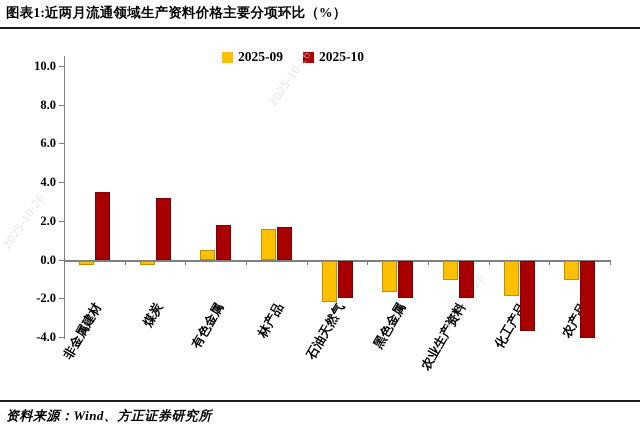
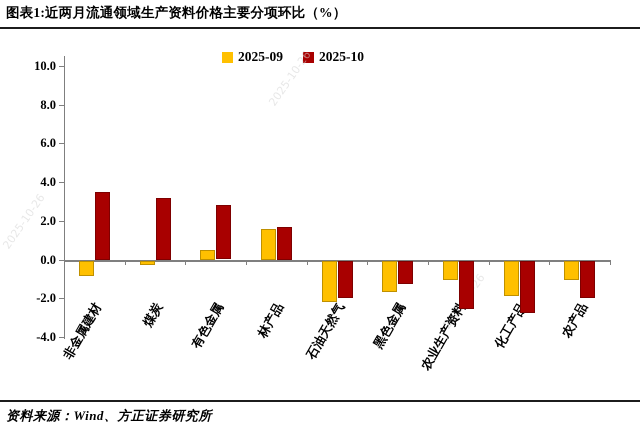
2025-09/非金属建材: -0.2 -> -0.8
2025-10/有色金属: 1.8 -> 2.8
2025-10/黑色金属: -1.9 -> -1.2
2025-10/农业生产资料: -1.9 -> -2.5
2025-10/化工产品: -3.6 -> -2.7
2025-10/农产品: -4.0 -> -1.9
